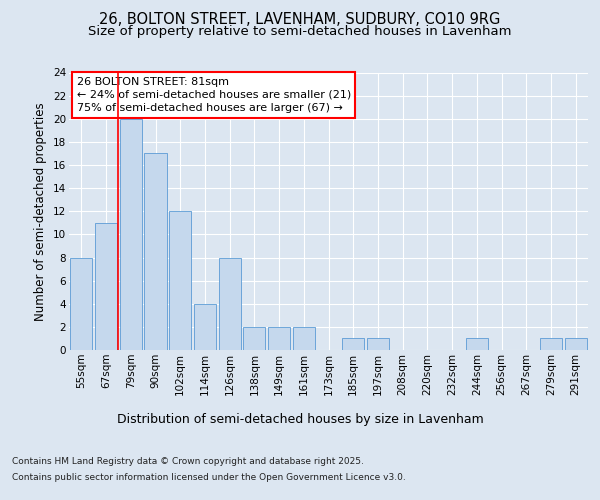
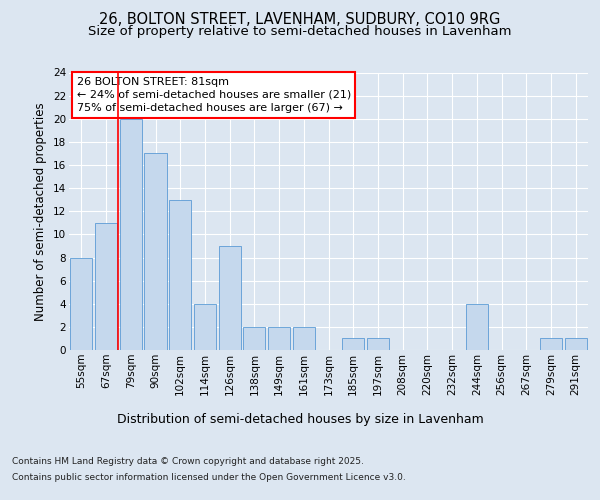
102sqm: 12 -> 13
126sqm: 8 -> 9
244sqm: 1 -> 4
